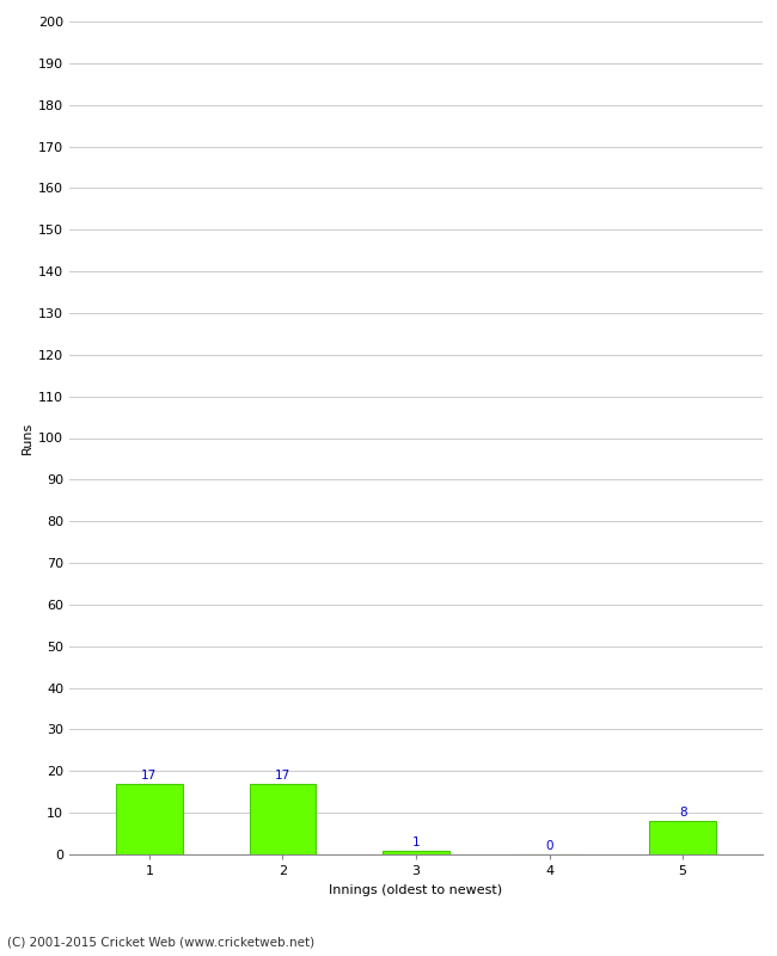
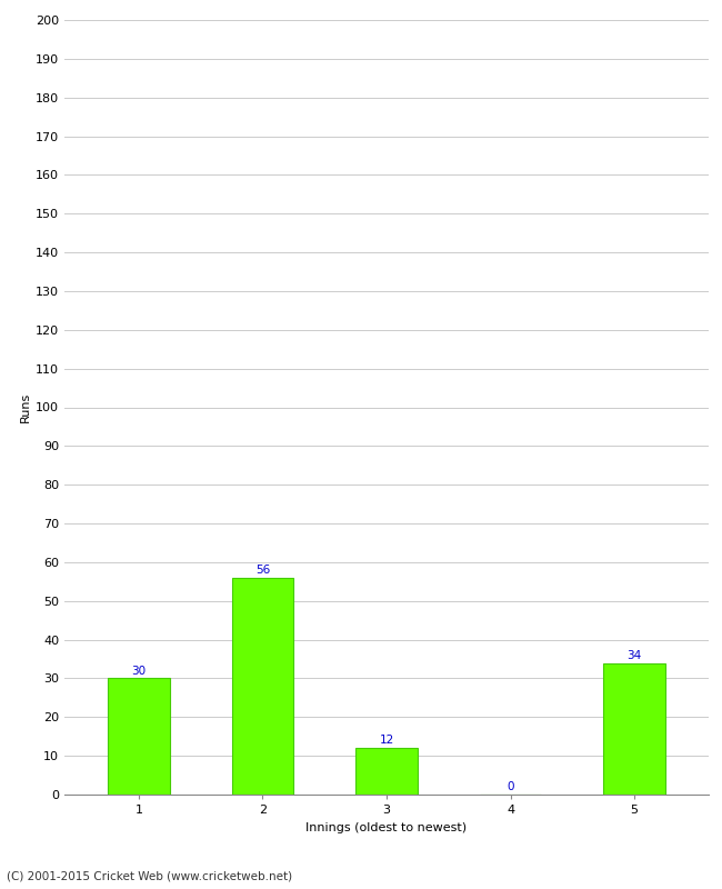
1: 17 -> 30
2: 17 -> 56
3: 1 -> 12
5: 8 -> 34
